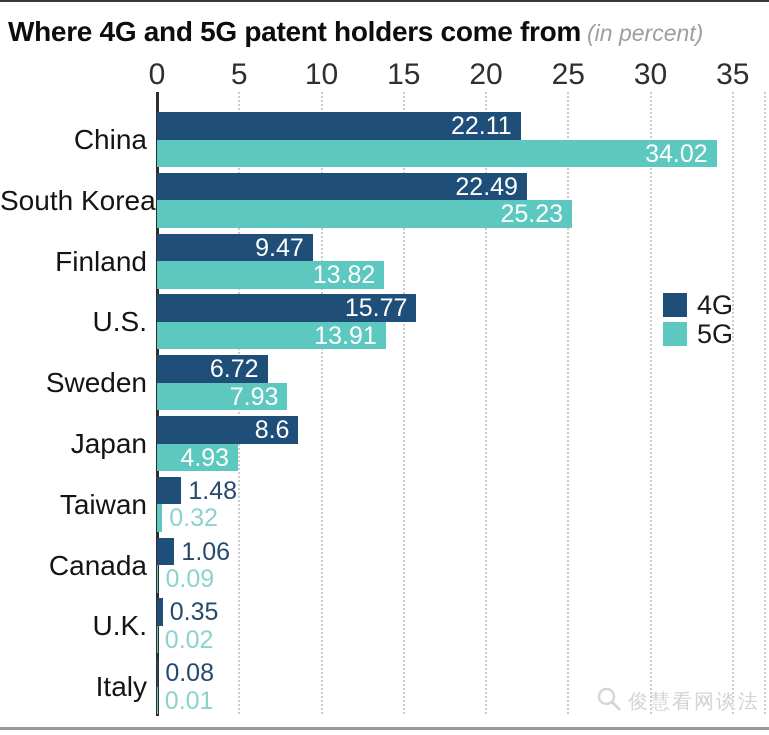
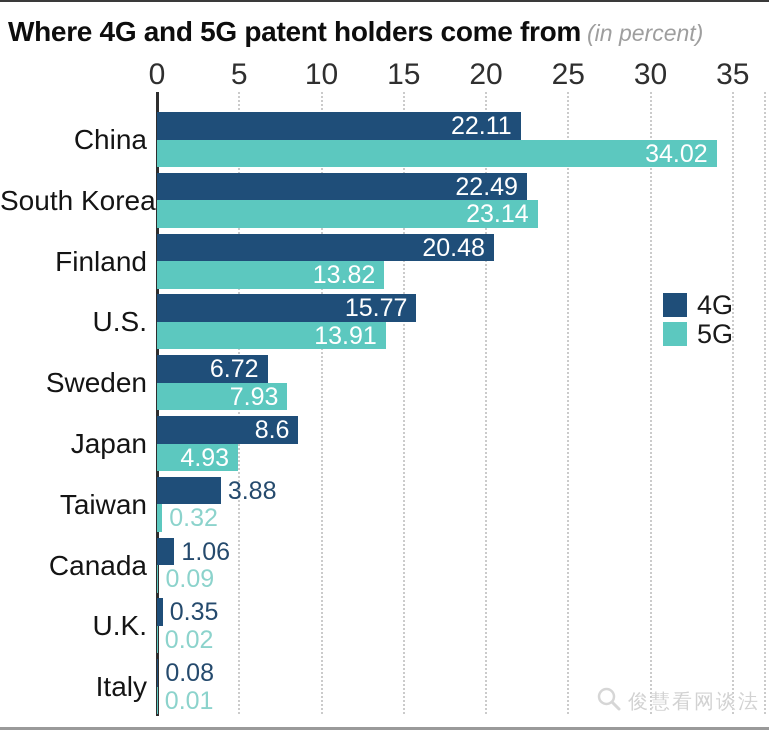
5G/South Korea: 25.23 -> 23.14
4G/Finland: 9.47 -> 20.48
4G/Taiwan: 1.48 -> 3.88
